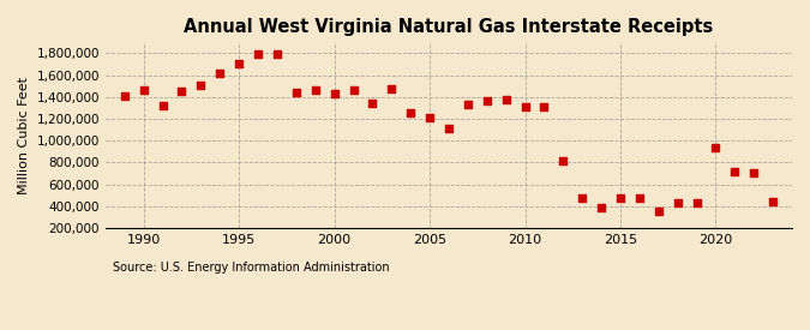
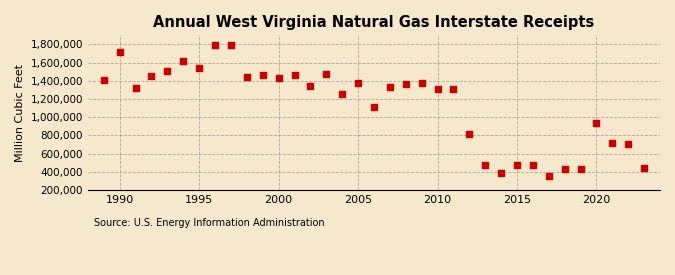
1990: 1,460,000 -> 1,720,000
1995: 1,710,000 -> 1,540,000
2005: 1,210,000 -> 1,380,000
